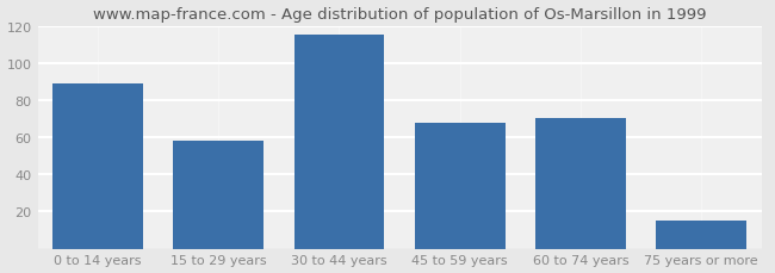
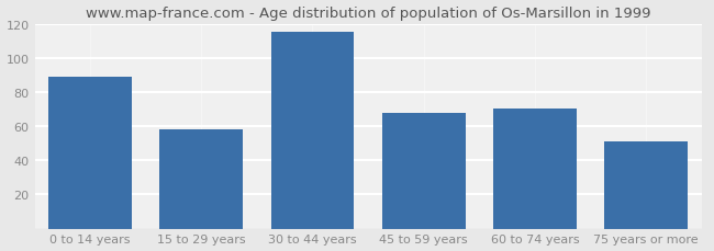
75 years or more: 15 -> 51
